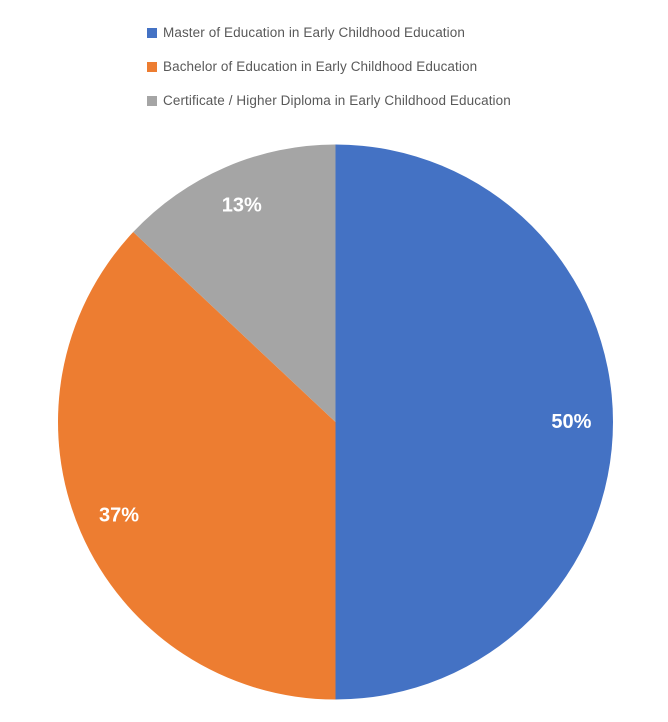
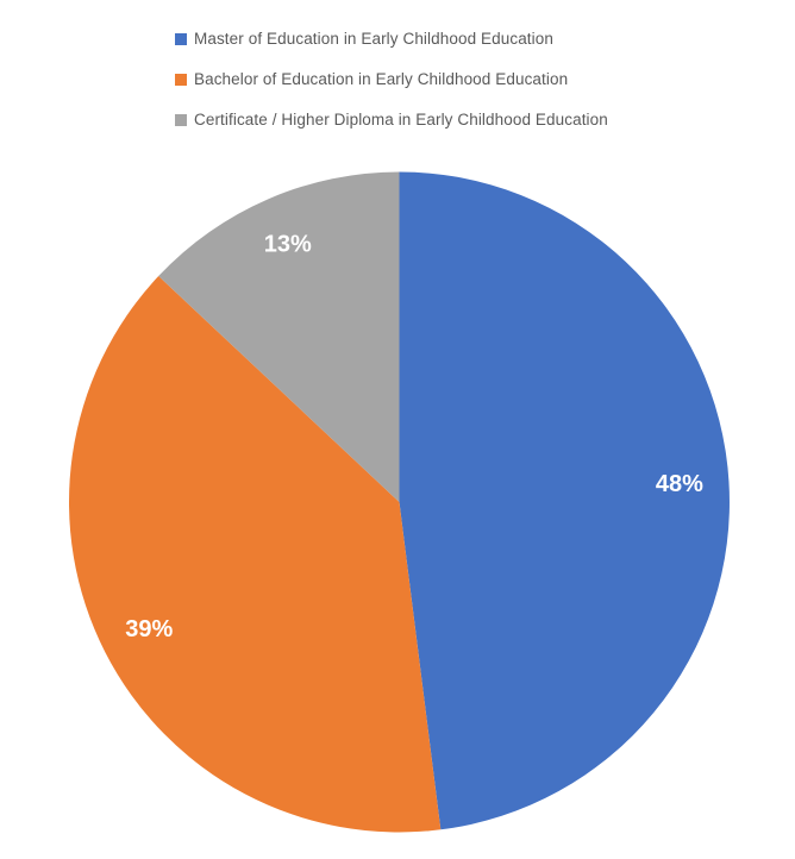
Master of Education in Early Childhood Education: 50% -> 48%
Bachelor of Education in Early Childhood Education: 37% -> 39%
